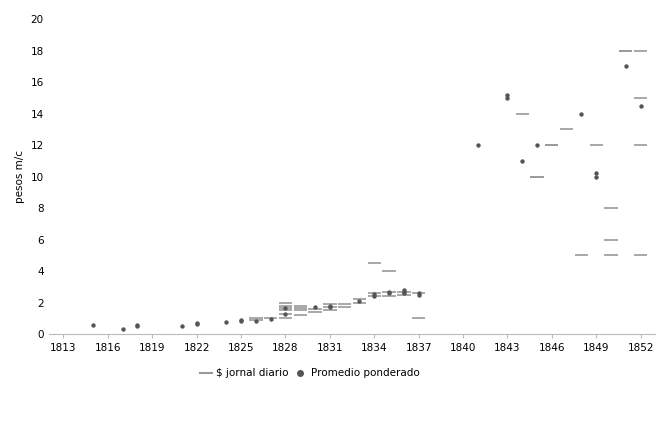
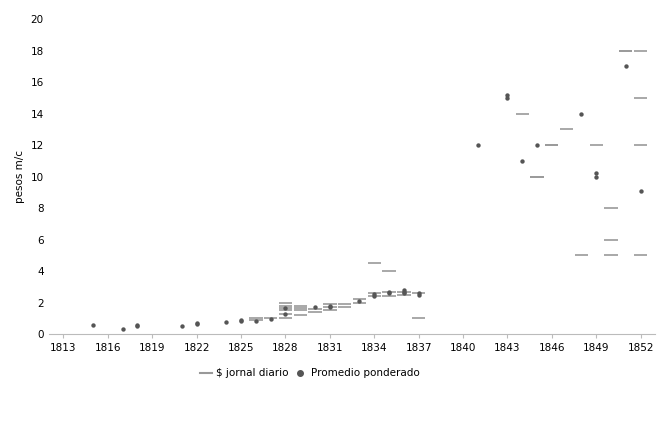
1852: 14.5 -> 9.1
